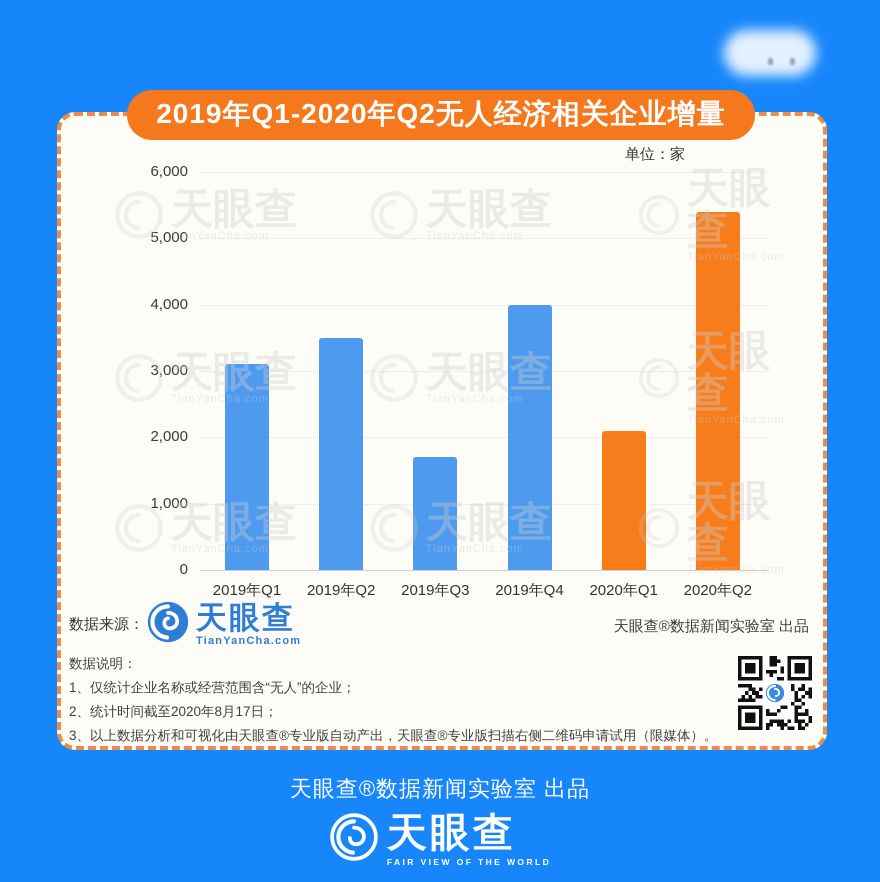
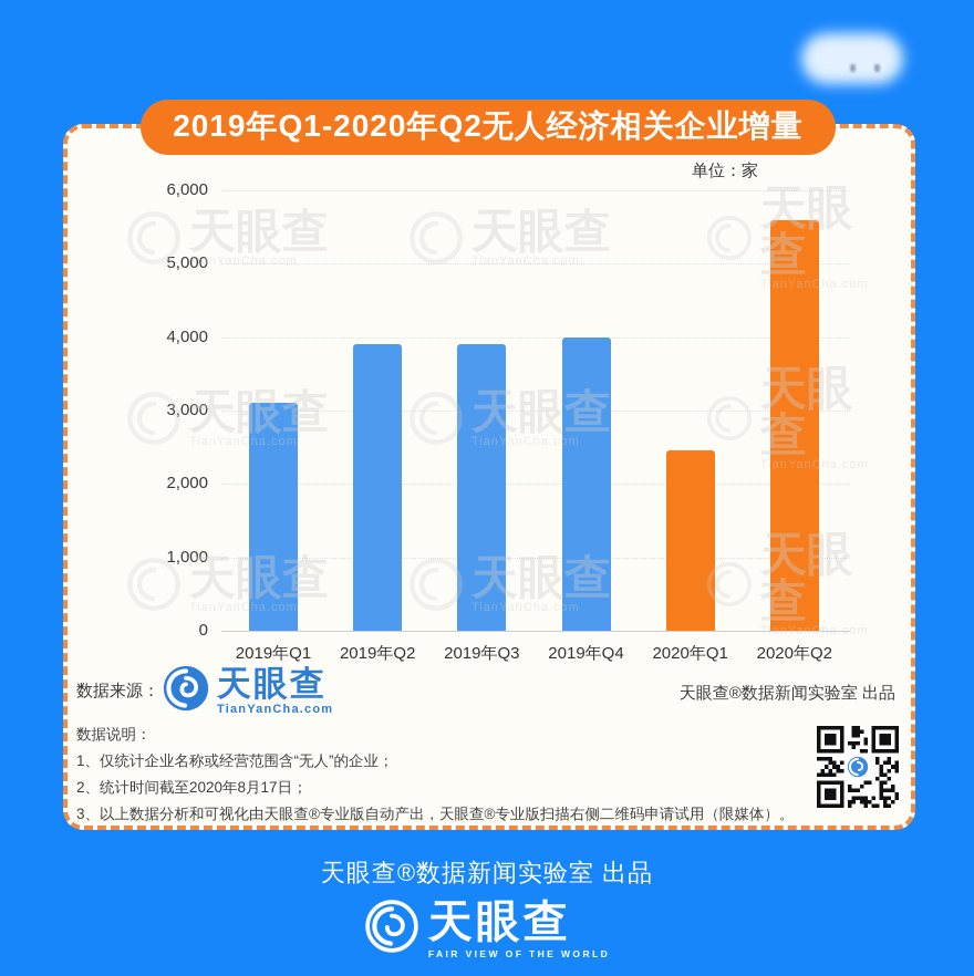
2019年Q2: 3500 -> 3900
2019年Q3: 1700 -> 3900
2020年Q1: 2100 -> 2400
2020年Q2: 5400 -> 5600
